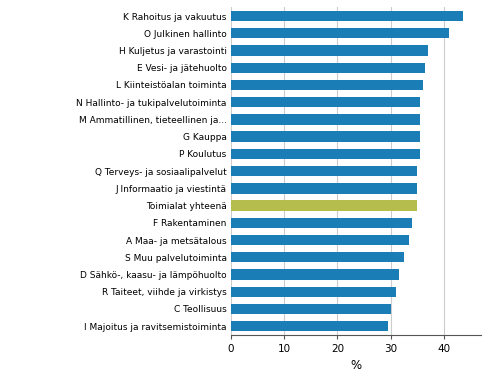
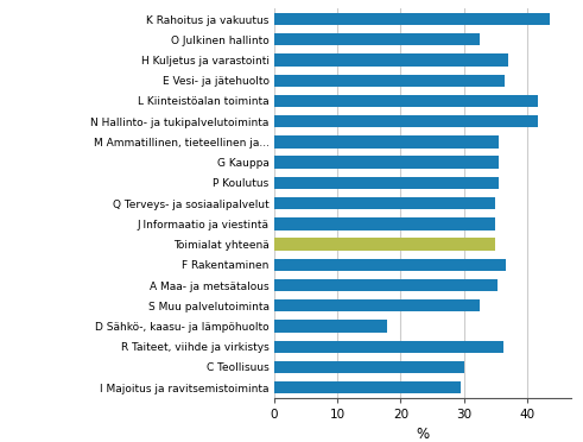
O Julkinen hallinto: 41.0 -> 32.6
L Kiinteistöalan toiminta: 36.0 -> 41.8
N Hallinto- ja tukipalvelutoiminta: 35.5 -> 41.8
F Rakentaminen: 34.0 -> 36.6
A Maa- ja metsätalous: 33.5 -> 35.4
D Sähkö-, kaasu- ja lämpöhuolto: 31.5 -> 17.8
R Taiteet, viihde ja virkistys: 31.0 -> 36.2
